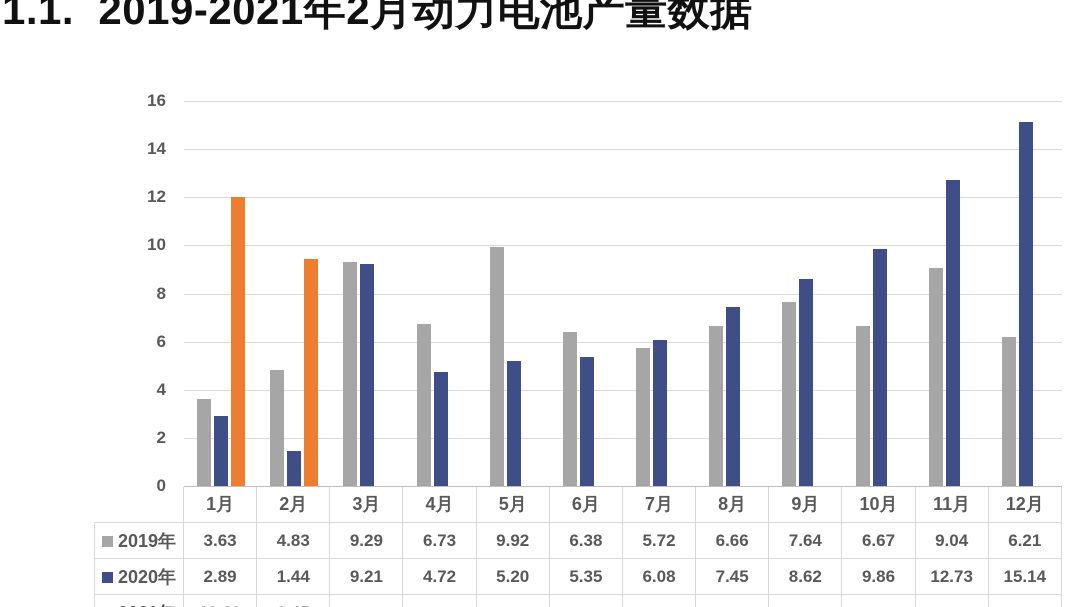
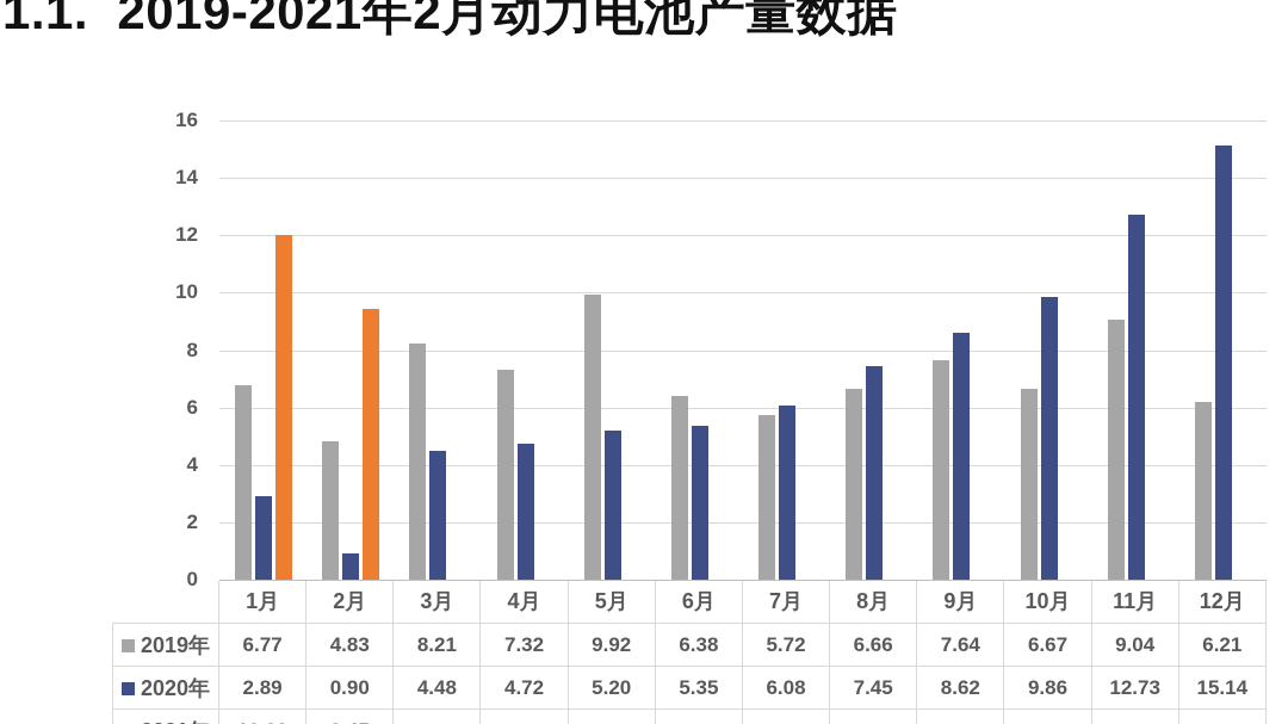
2019年/1月: 3.63 -> 6.77
2020年/2月: 1.44 -> 0.90
2019年/3月: 9.29 -> 8.21
2020年/3月: 9.21 -> 4.48
2019年/4月: 6.73 -> 7.32
